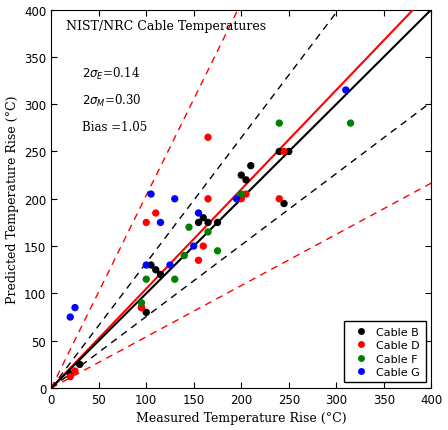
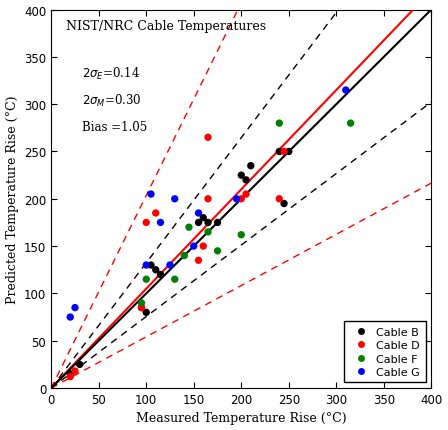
Cable F/200: 205 -> 162
